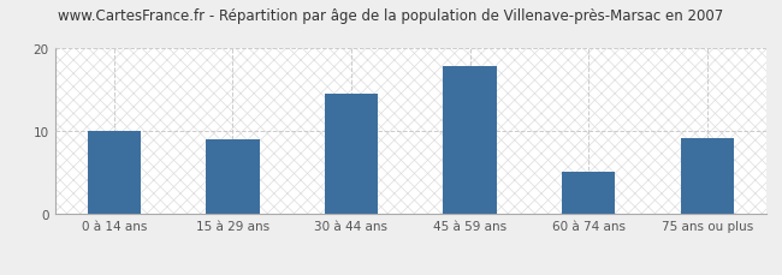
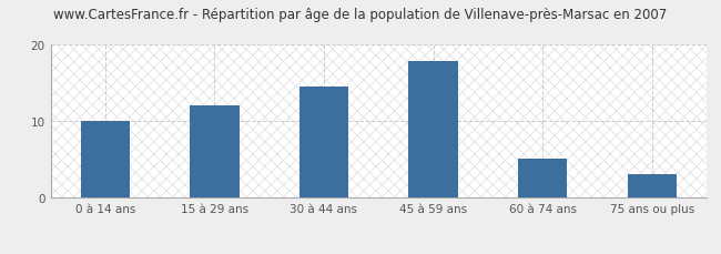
15 à 29 ans: 9.0 -> 12.1
75 ans ou plus: 9.2 -> 3.1
